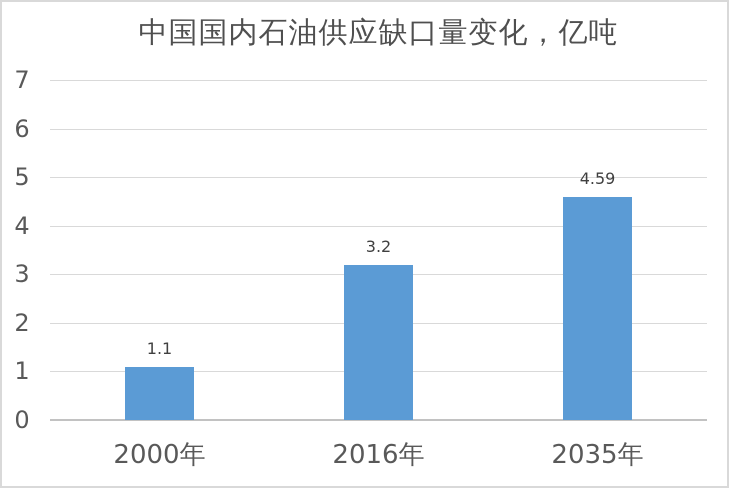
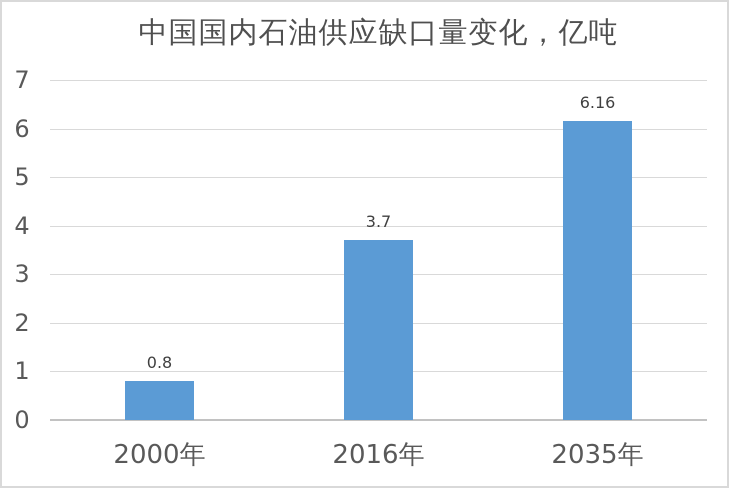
2000年: 1.1 -> 0.8
2016年: 3.2 -> 3.7
2035年: 4.59 -> 6.16
